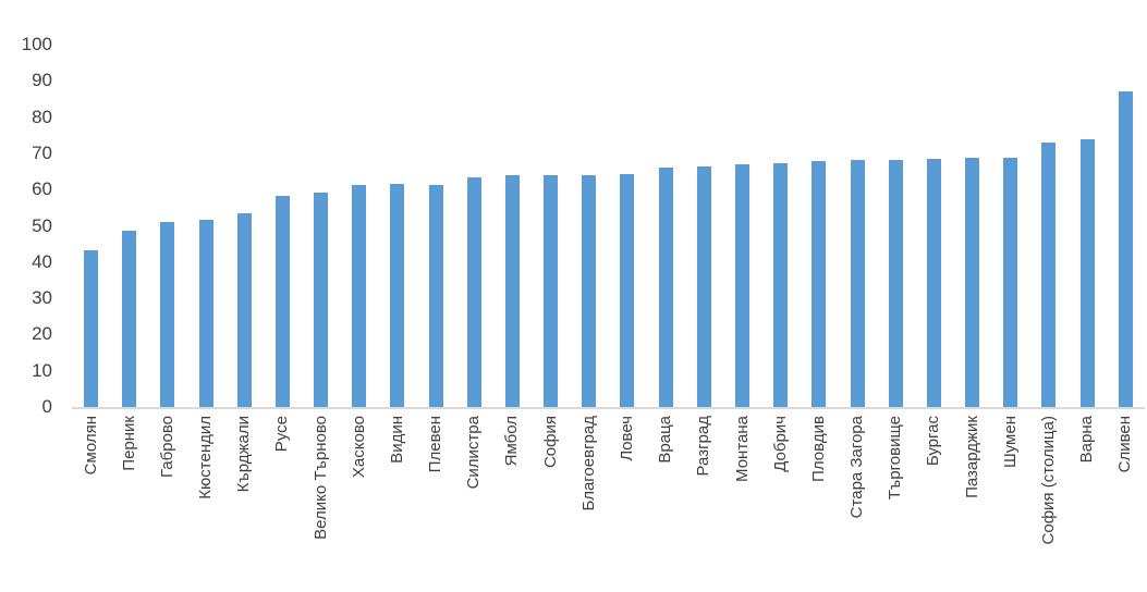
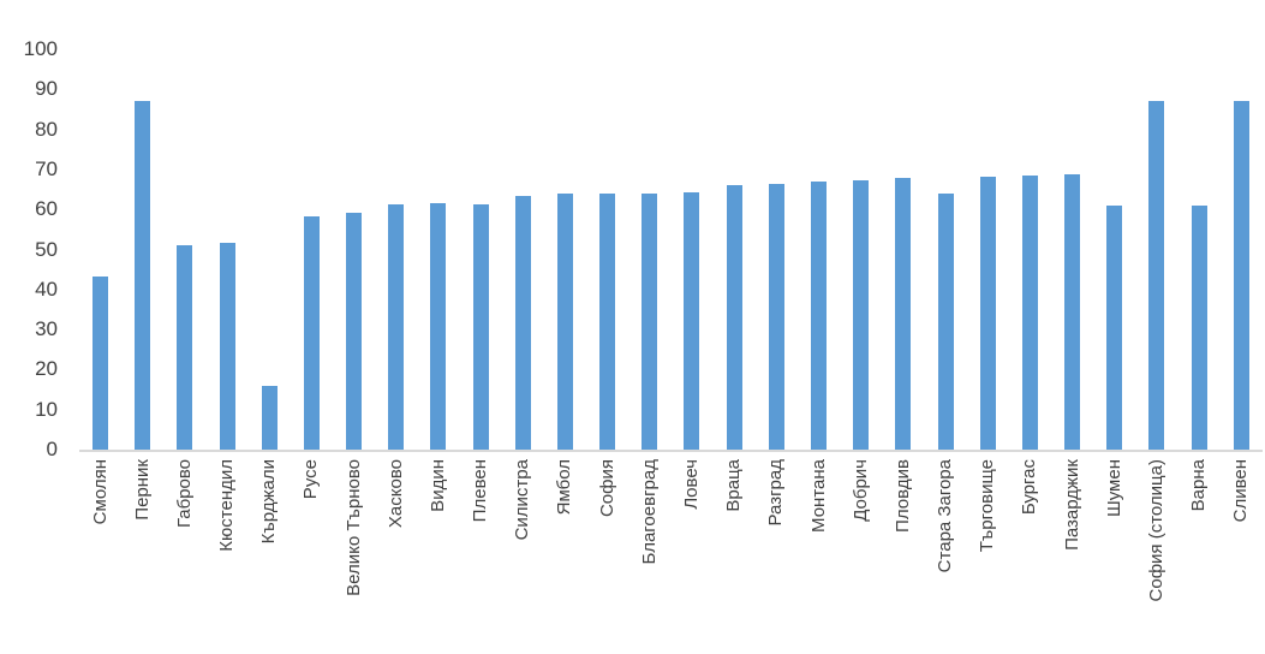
Перник: 49 -> 87
Кърджали: 54 -> 16
Стара Загора: 68 -> 64
Шумен: 69 -> 61
София (столица): 73 -> 87
Варна: 74 -> 61
